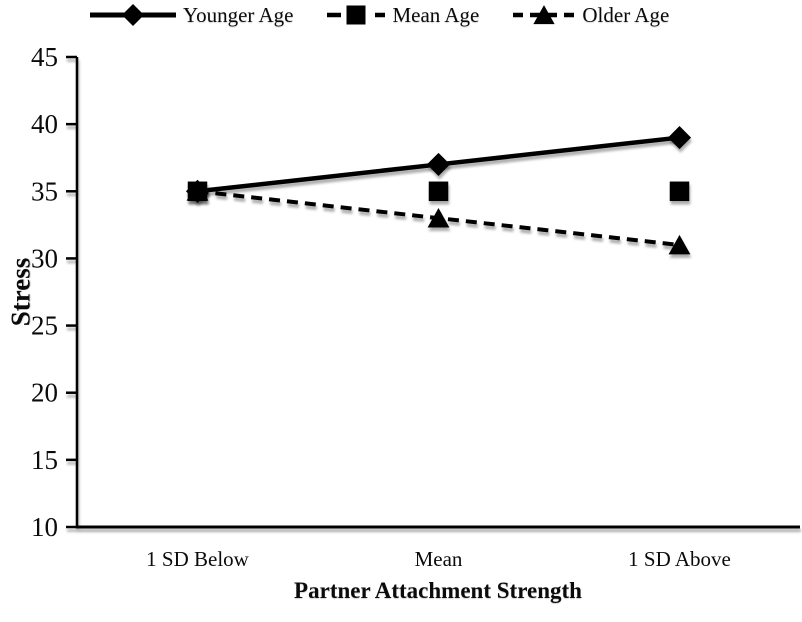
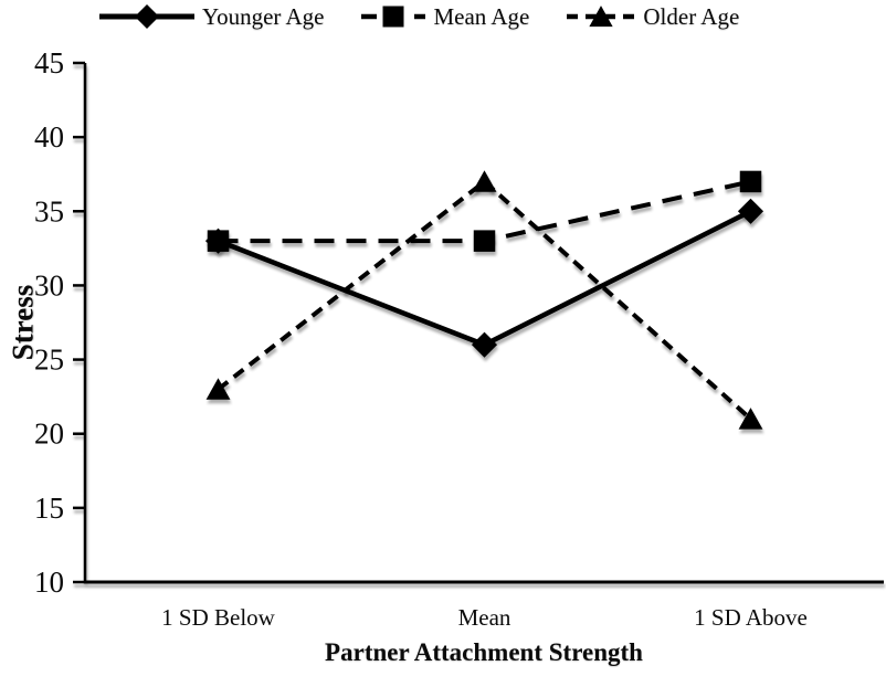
Younger Age/1 SD Below: 35 -> 33
Mean Age/1 SD Below: 35 -> 33
Older Age/1 SD Below: 35 -> 23
Younger Age/Mean: 37 -> 26
Mean Age/Mean: 35 -> 33
Older Age/Mean: 33 -> 37
Younger Age/1 SD Above: 39 -> 35
Mean Age/1 SD Above: 35 -> 37
Older Age/1 SD Above: 31 -> 21
